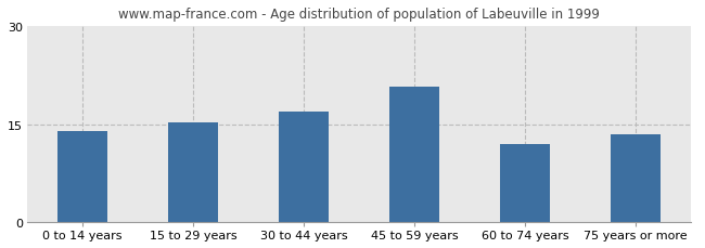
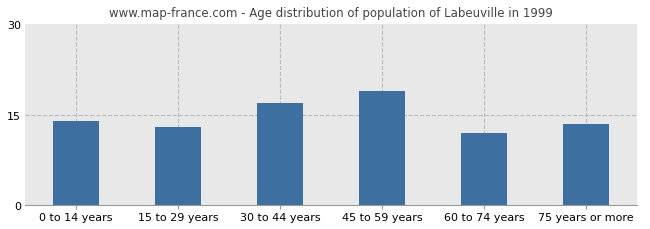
15 to 29 years: 15.2 -> 13.0
45 to 59 years: 20.8 -> 19.0
